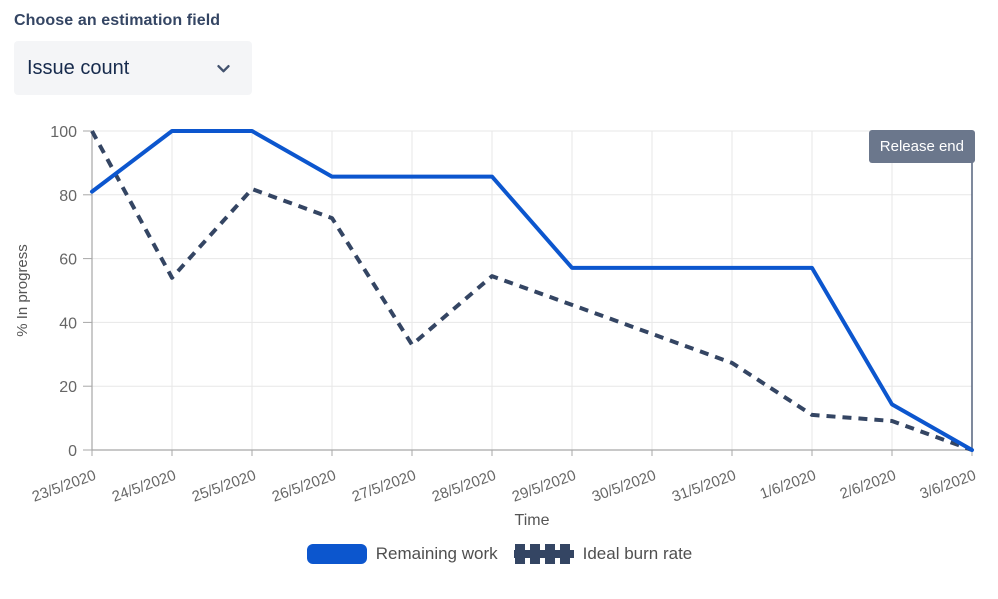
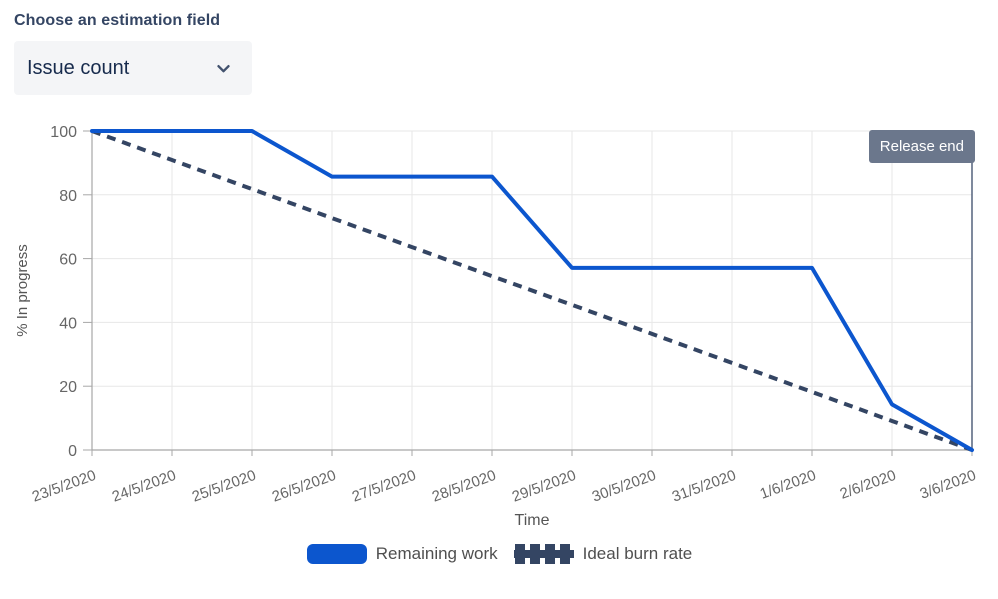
Remaining work/23/5/2020: 81 -> 100
Ideal burn rate/24/5/2020: 54 -> 91
Ideal burn rate/27/5/2020: 33 -> 64
Ideal burn rate/1/6/2020: 11 -> 18
